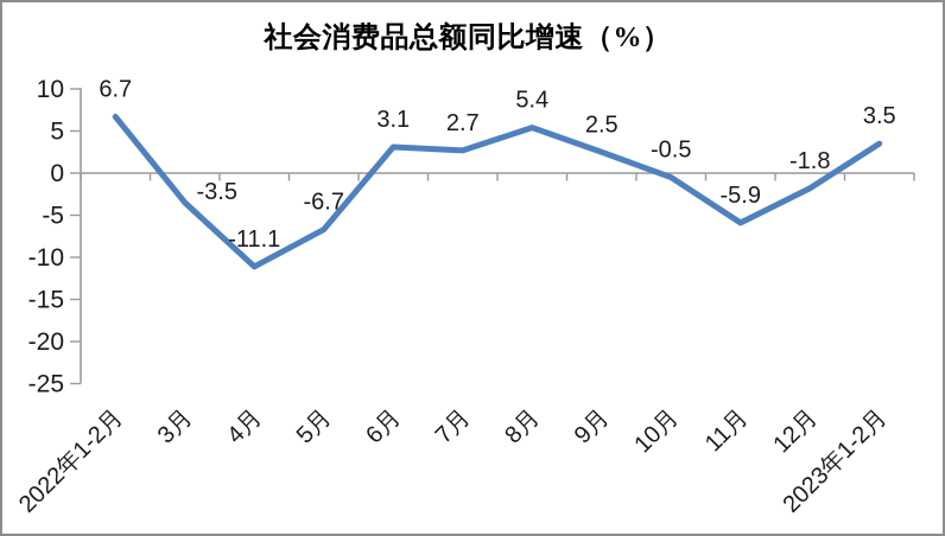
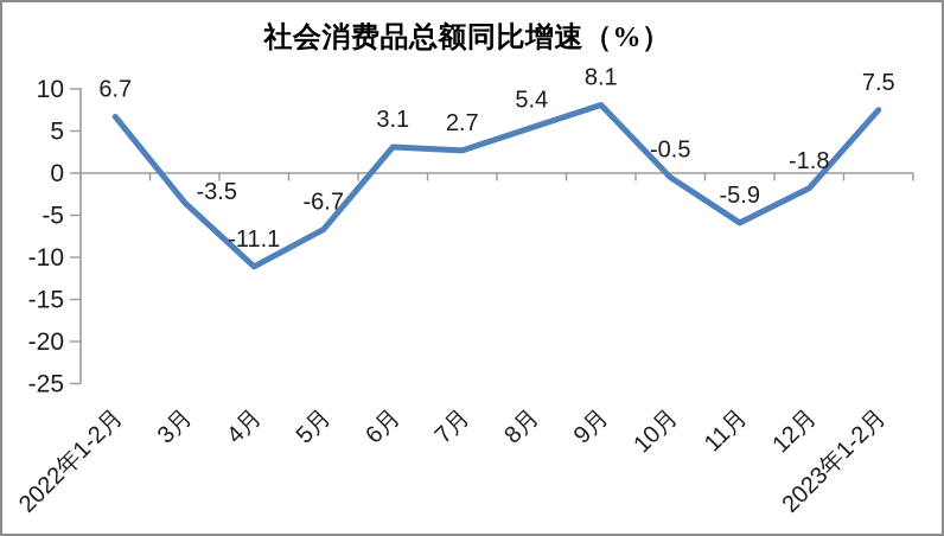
9月: 2.5 -> 8.1
2023年1-2月: 3.5 -> 7.5
